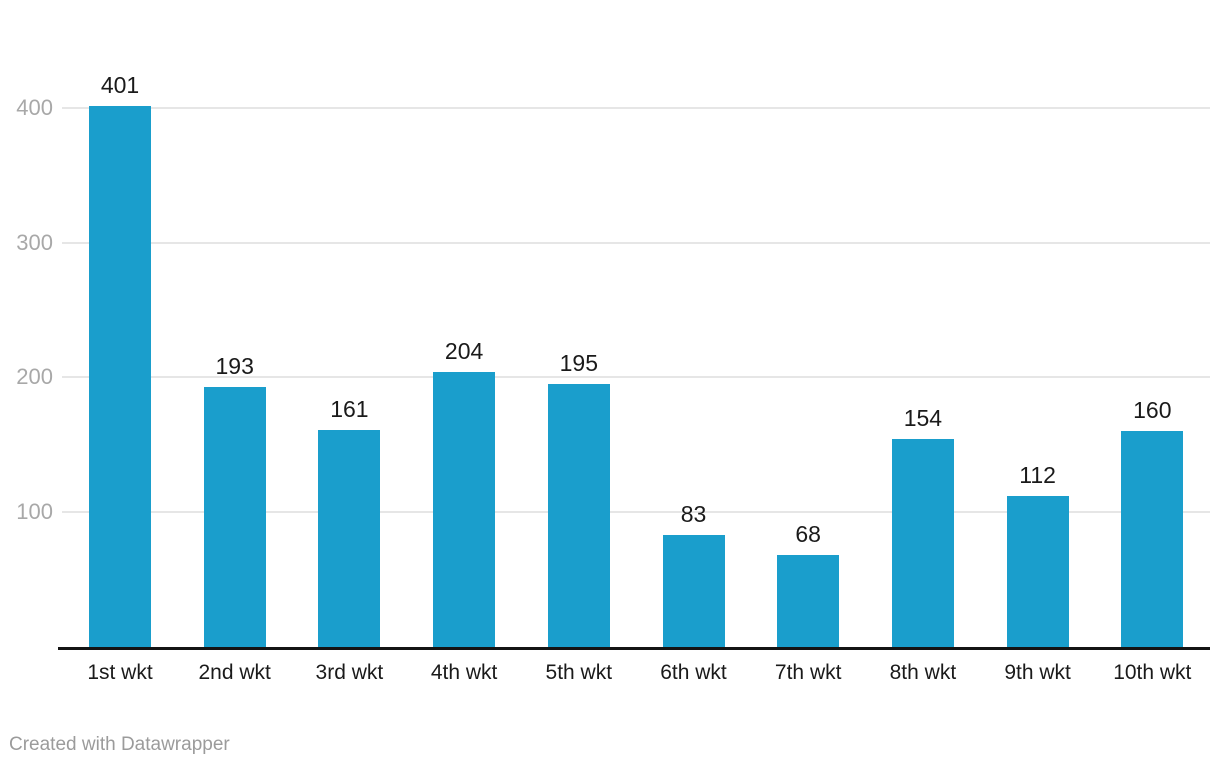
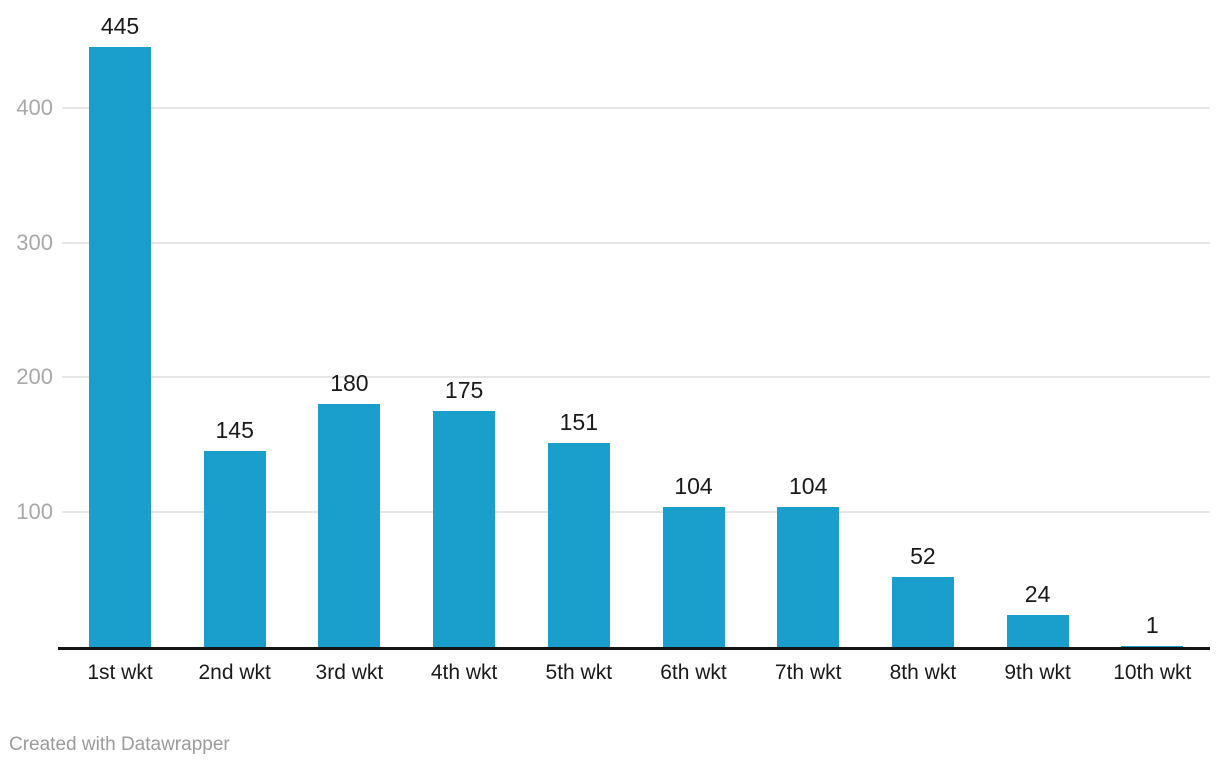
1st wkt: 401 -> 445
2nd wkt: 193 -> 145
3rd wkt: 161 -> 180
4th wkt: 204 -> 175
5th wkt: 195 -> 151
6th wkt: 83 -> 104
7th wkt: 68 -> 104
8th wkt: 154 -> 52
9th wkt: 112 -> 24
10th wkt: 160 -> 1
